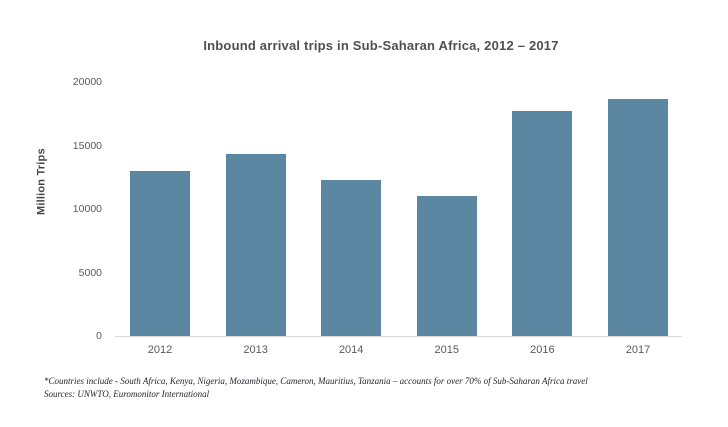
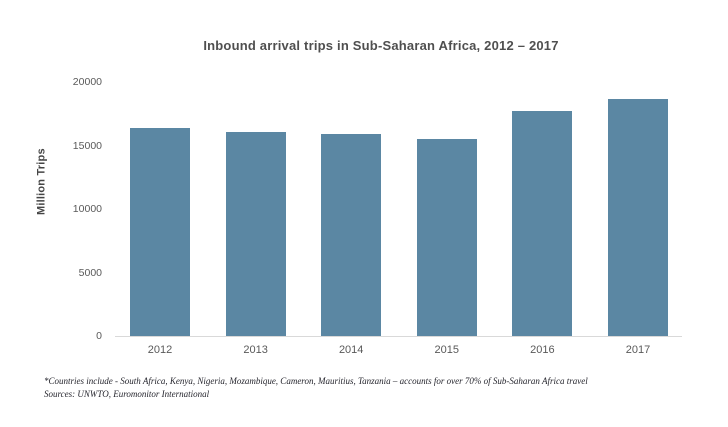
2012: 13000 -> 16400
2013: 14300 -> 16100
2014: 12300 -> 15900
2015: 11000 -> 15500
